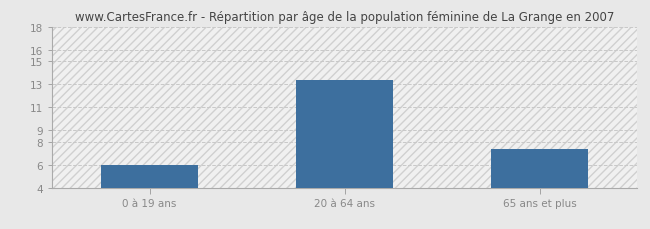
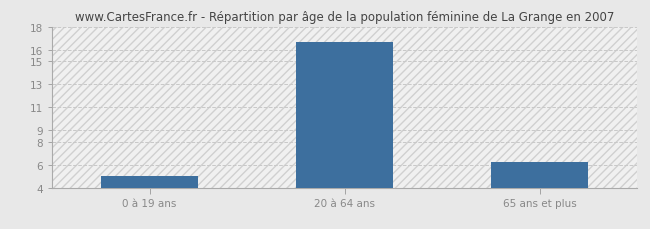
0 à 19 ans: 6.0 -> 5.0
20 à 64 ans: 13.4 -> 16.7
65 ans et plus: 7.4 -> 6.2
